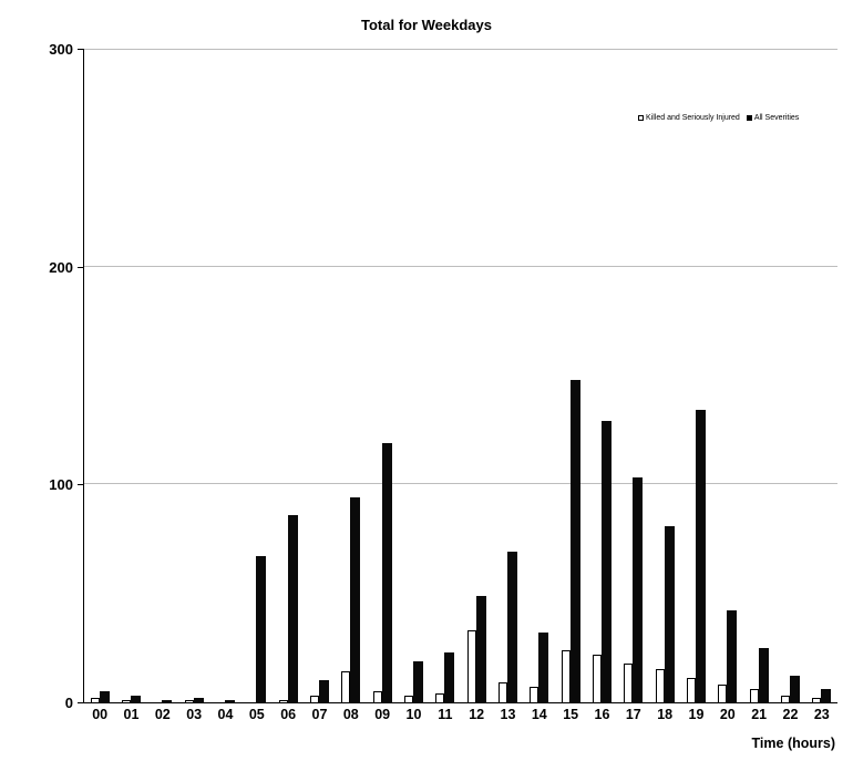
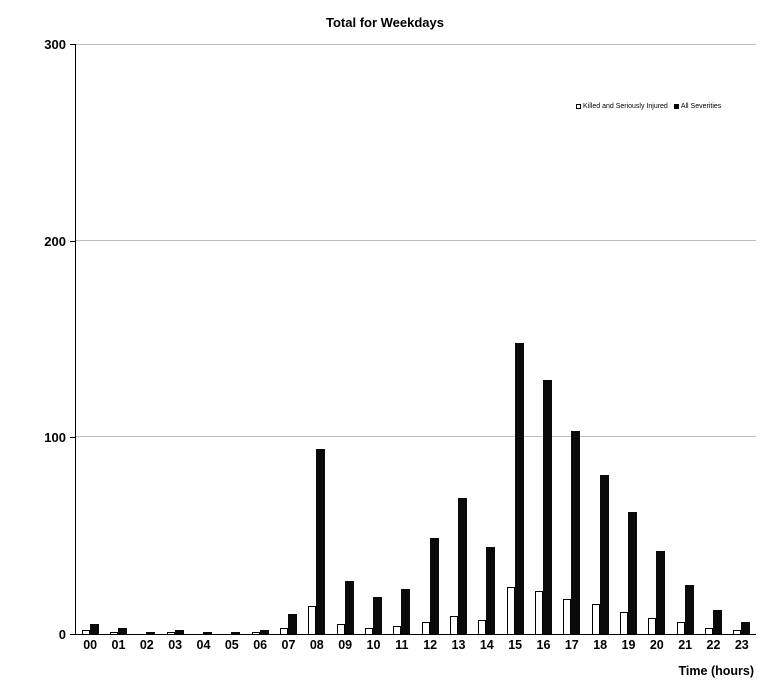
All Severities/05: 67 -> 1
All Severities/06: 86 -> 2
All Severities/09: 119 -> 27
Killed and Seriously Injured/12: 33 -> 6
All Severities/14: 32 -> 44
All Severities/19: 134 -> 62
